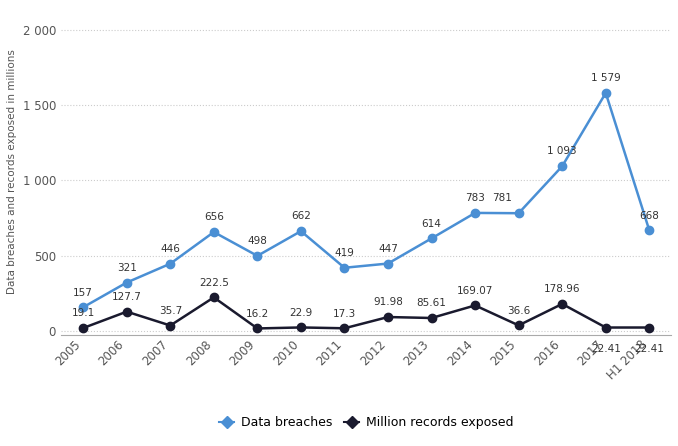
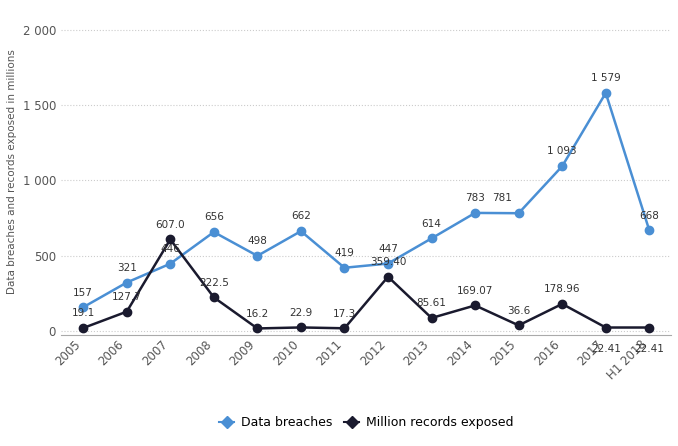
Million records exposed/2007: 35.7 -> 607.0
Million records exposed/2012: 91.98 -> 359.40
